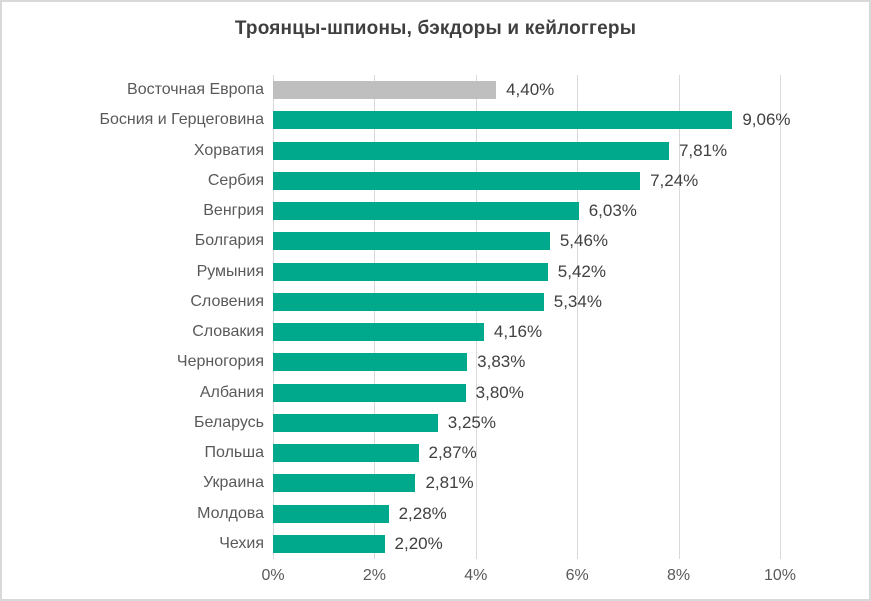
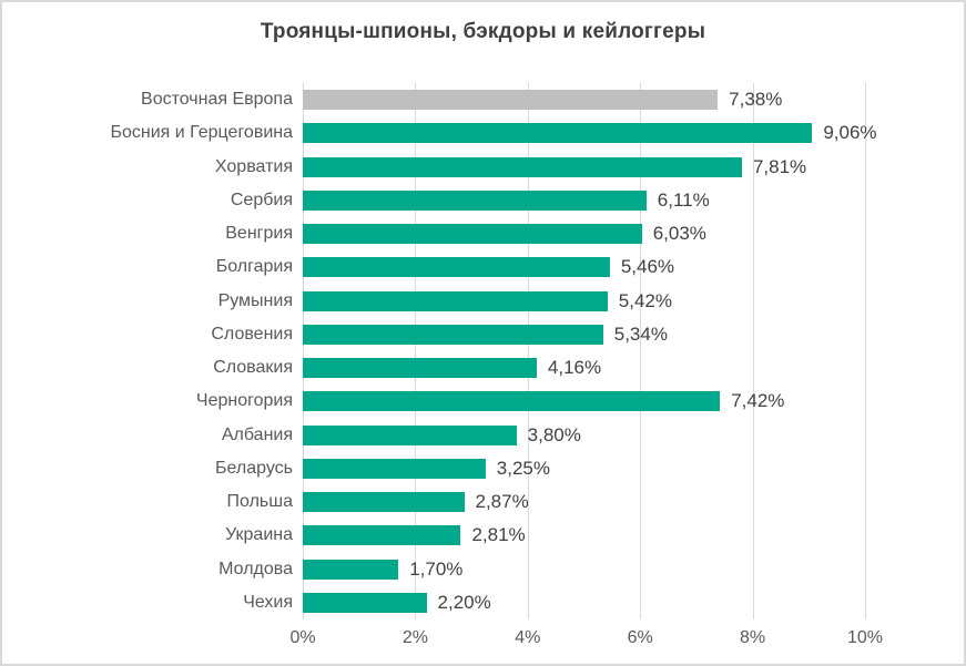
Восточная Европа: 4,40% -> 7,38%
Сербия: 7,24% -> 6,11%
Черногория: 3,83% -> 7,42%
Молдова: 2,28% -> 1,70%
